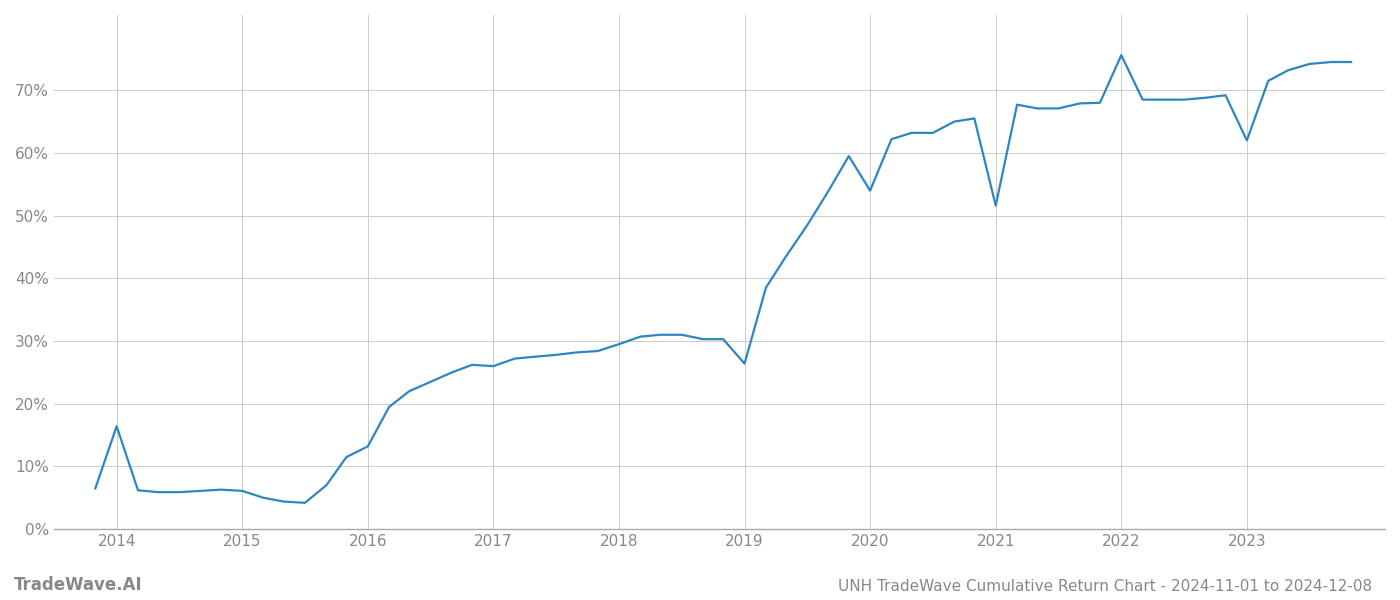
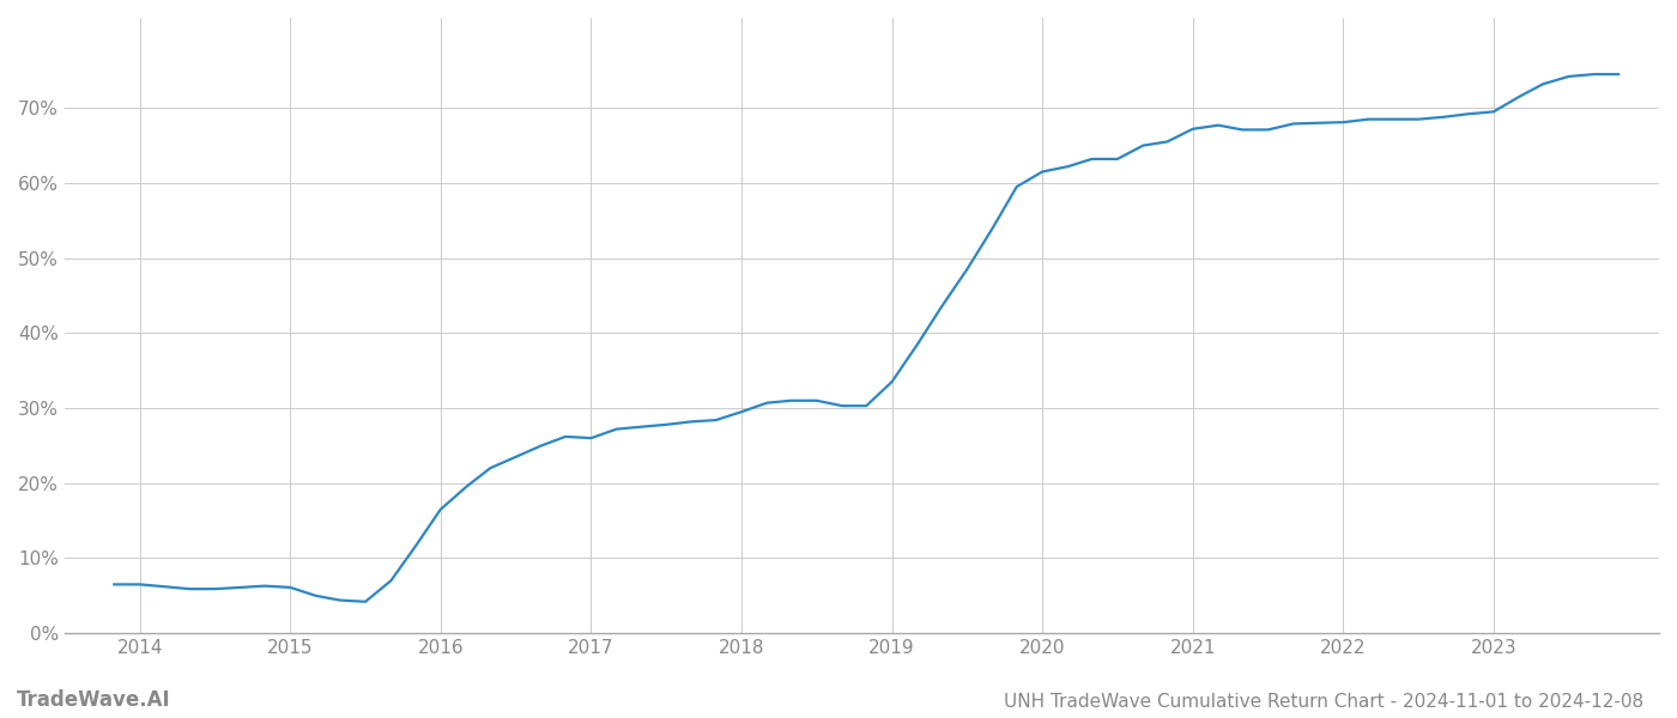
2014: 16.4% -> 6.5%
2016: 13.2% -> 16.5%
2019: 26.4% -> 33.5%
2020: 54.0% -> 61.5%
2021: 51.6% -> 67.2%
2022: 75.6% -> 68.1%
2023: 62.0% -> 69.5%
